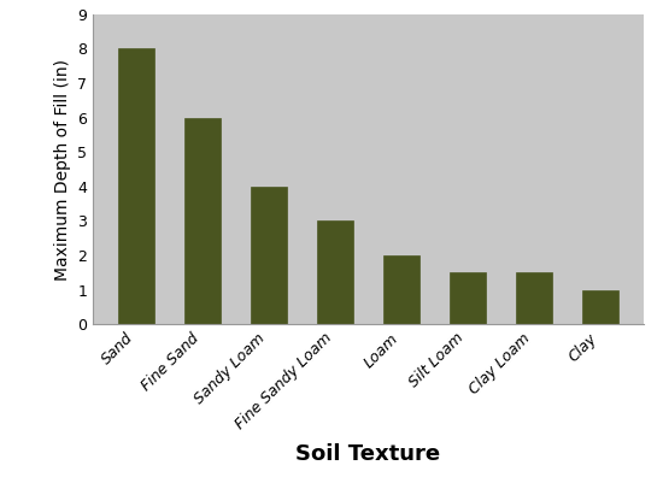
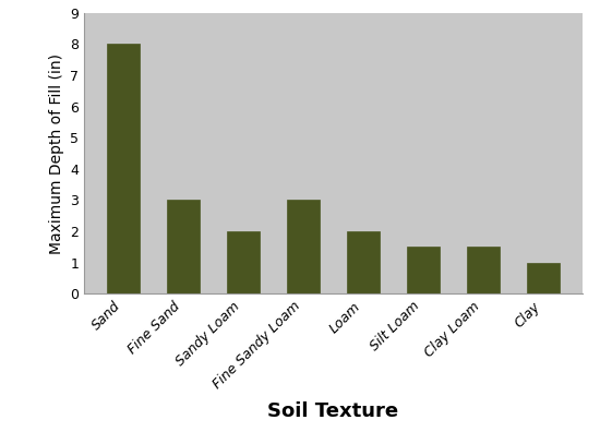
Fine Sand: 6.0 -> 3.0
Sandy Loam: 4.0 -> 2.0
